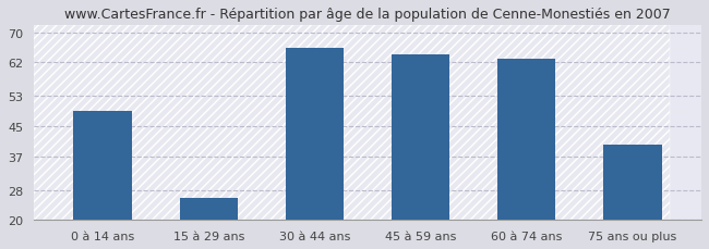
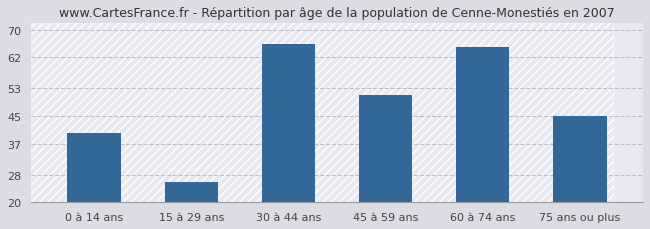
0 à 14 ans: 49 -> 40
45 à 59 ans: 64 -> 51
60 à 74 ans: 63 -> 65
75 ans ou plus: 40 -> 45
